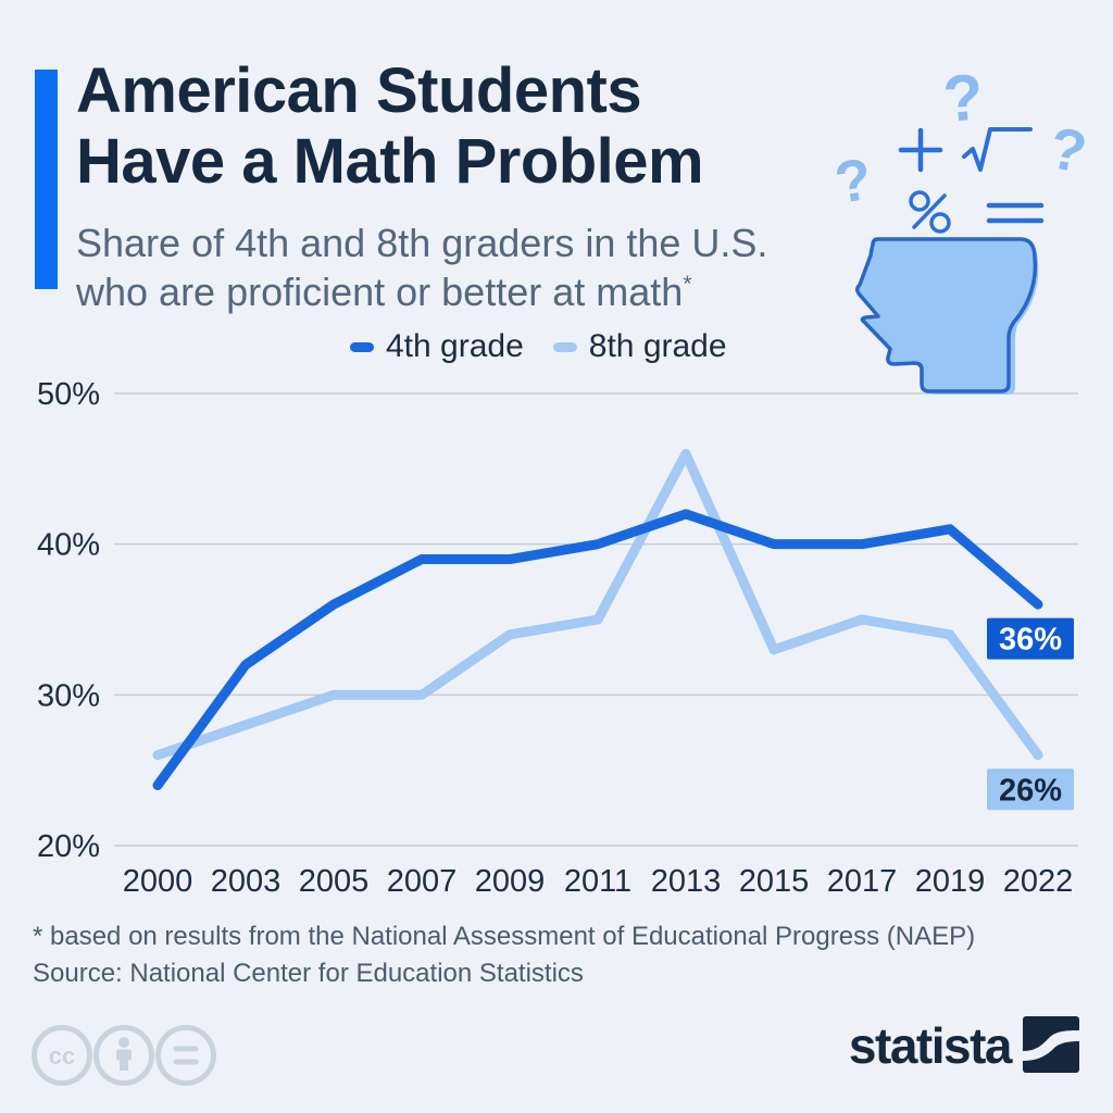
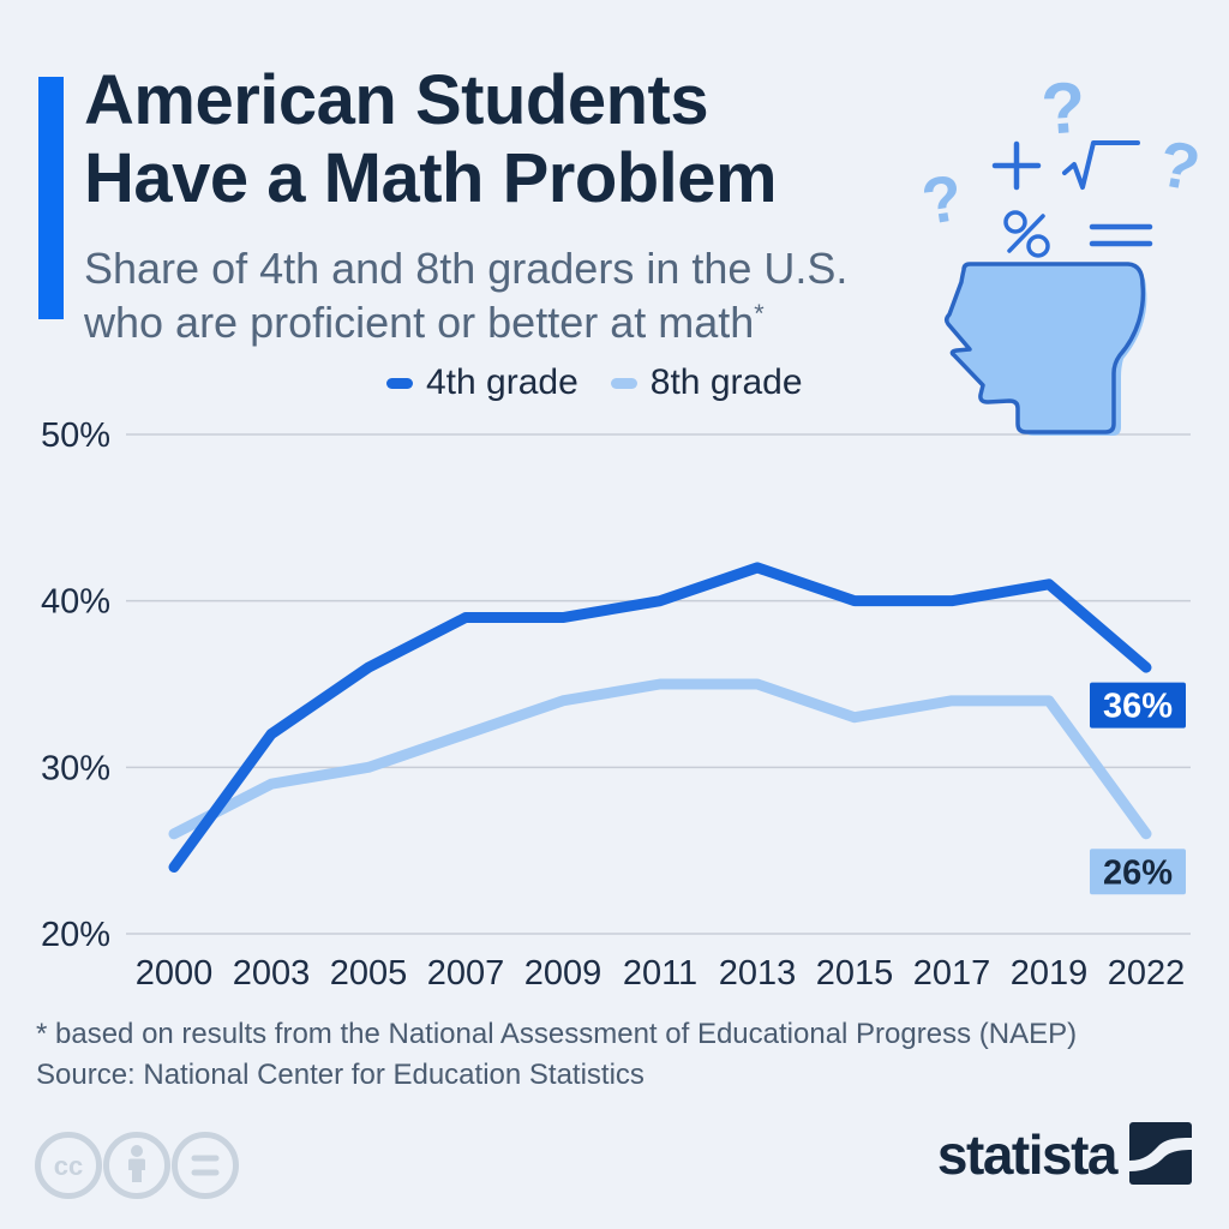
8th grade/2003: 28% -> 29%
8th grade/2007: 30% -> 32%
8th grade/2013: 46% -> 35%
8th grade/2017: 35% -> 34%
